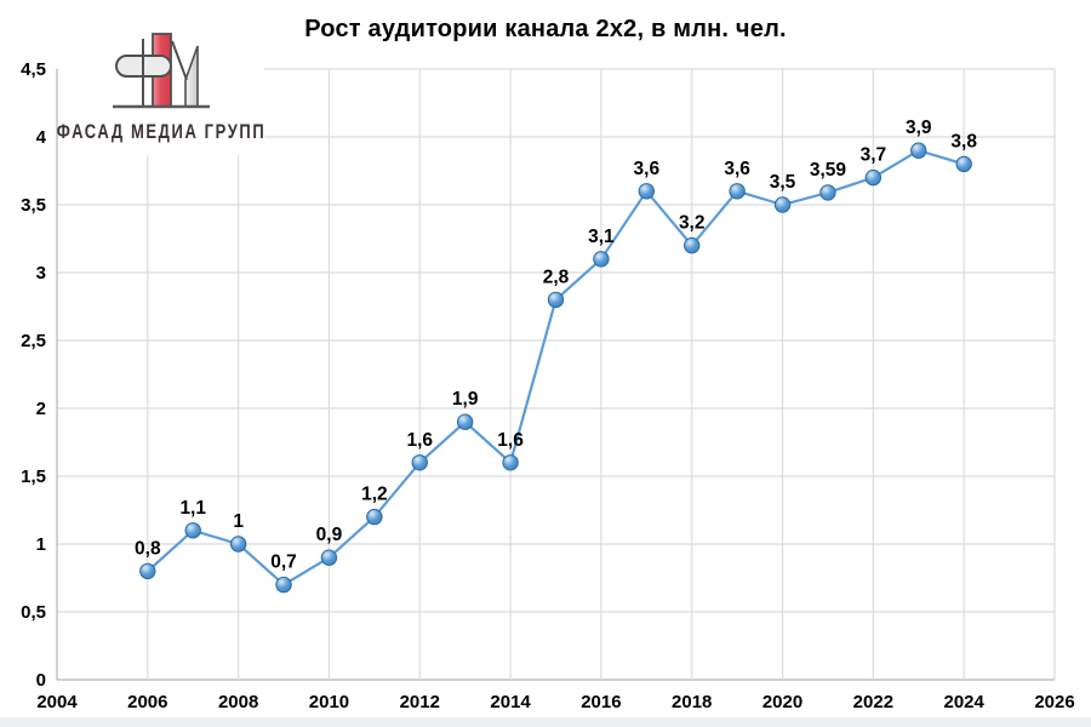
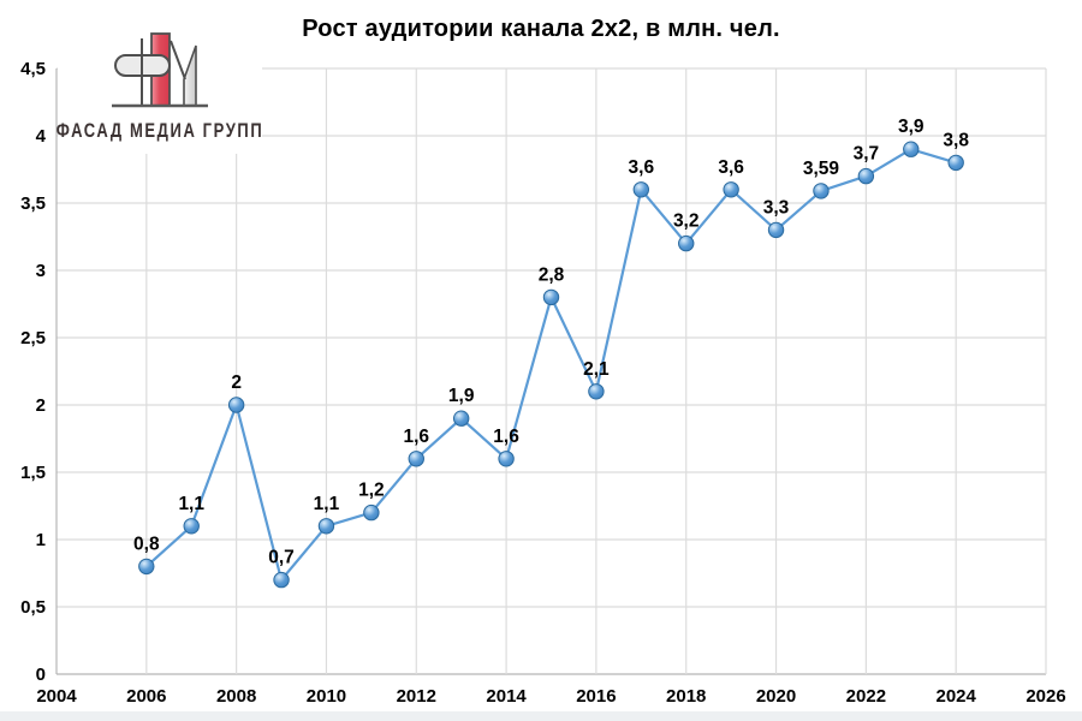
2008: 1 -> 2
2010: 0,9 -> 1,1
2016: 3,1 -> 2,1
2020: 3,5 -> 3,3
